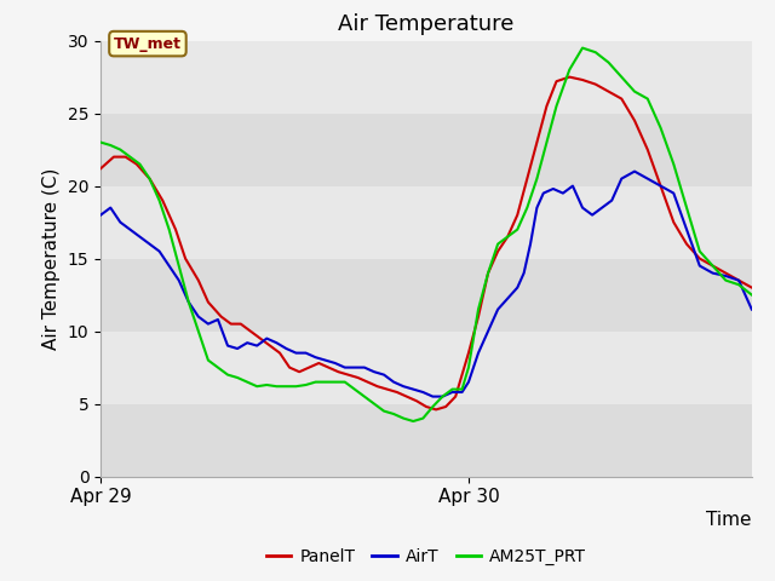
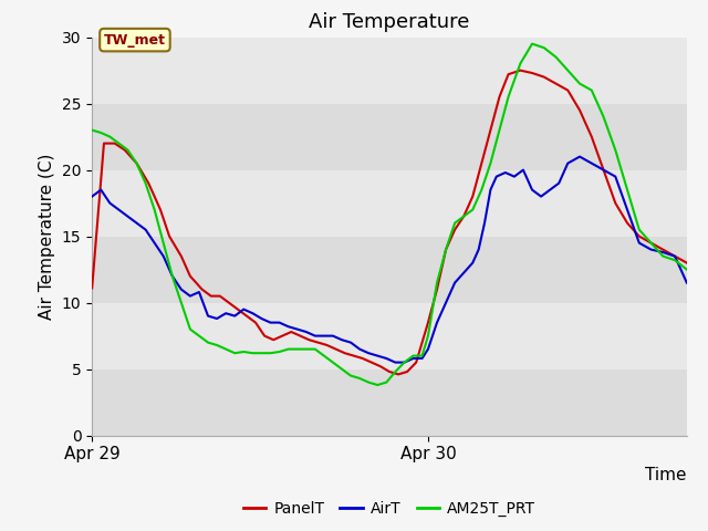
PanelT/Apr 29: 21.2 -> 11.1
